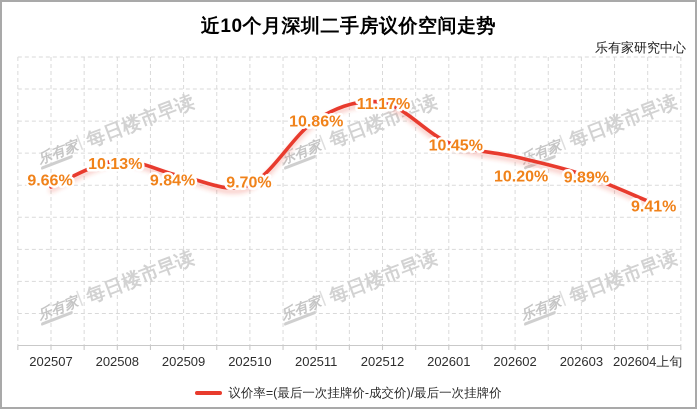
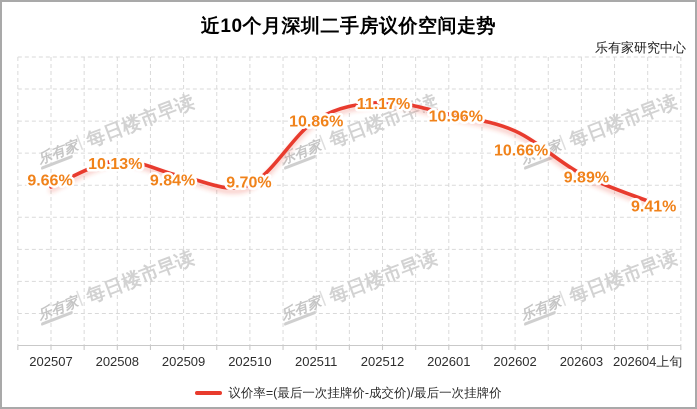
202601: 10.45% -> 10.96%
202602: 10.20% -> 10.66%
